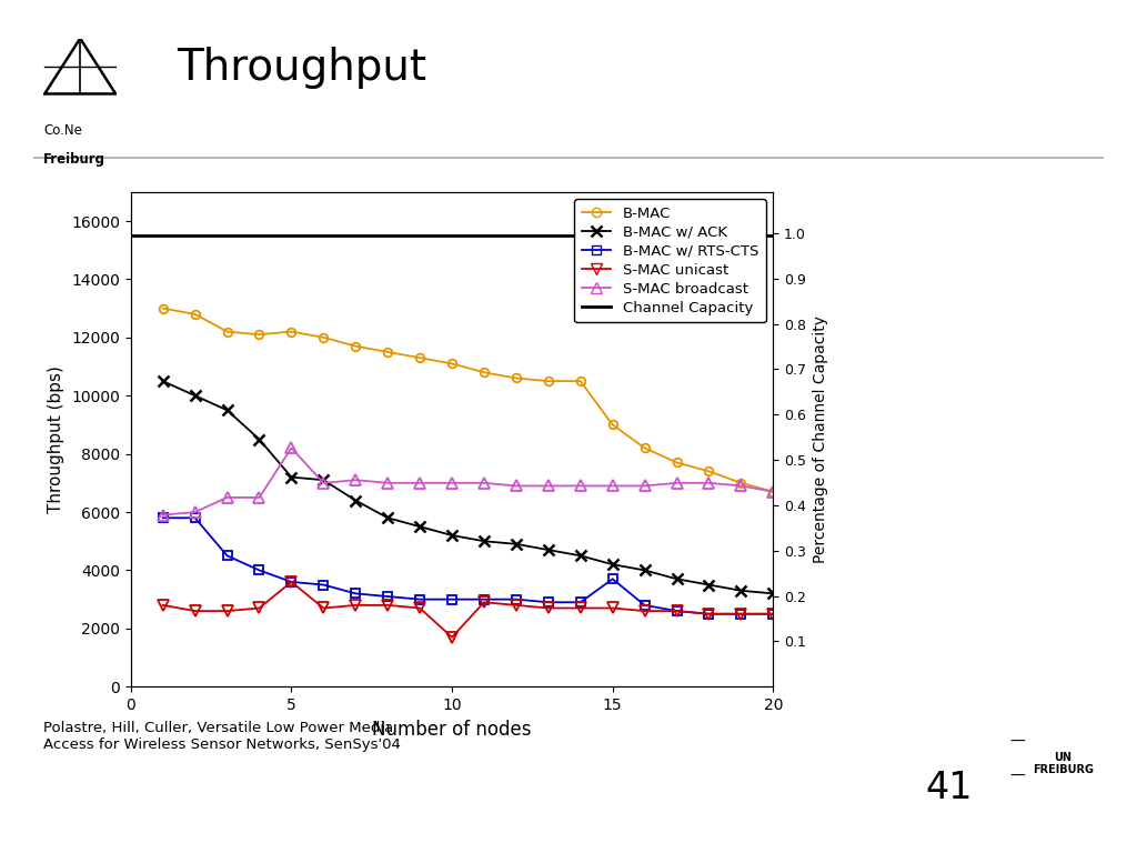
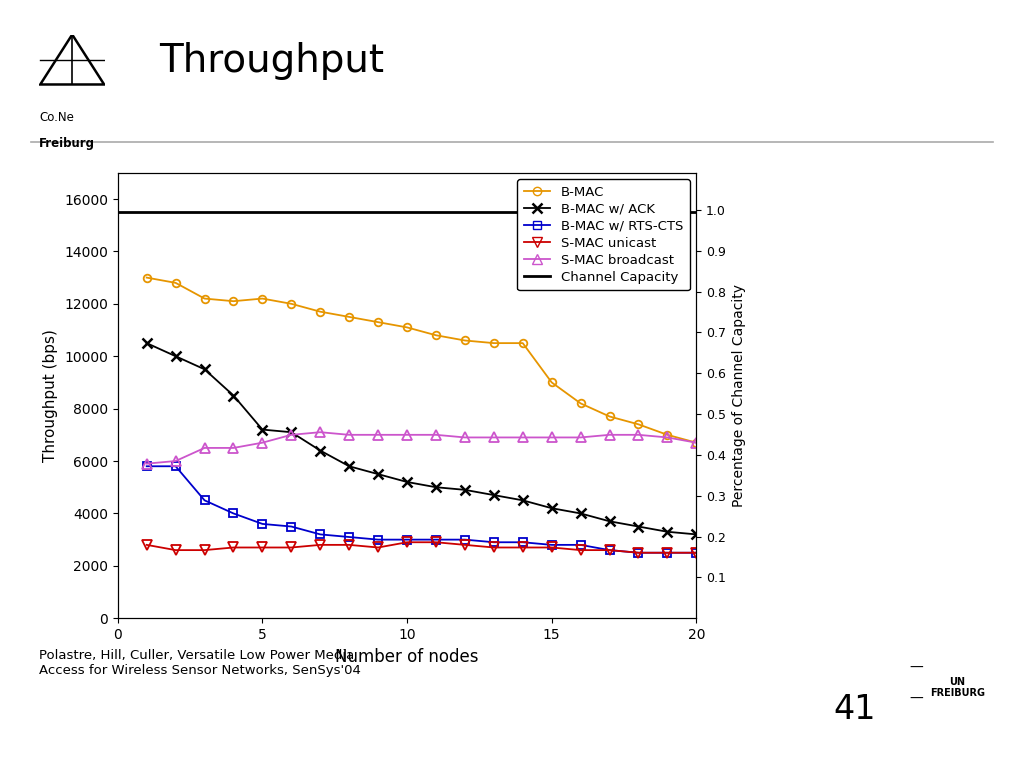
S-MAC unicast/5: 3600 -> 2700
S-MAC broadcast/5: 8200 -> 6700
S-MAC unicast/10: 1700 -> 2900
B-MAC w/ RTS-CTS/15: 3700 -> 2800
